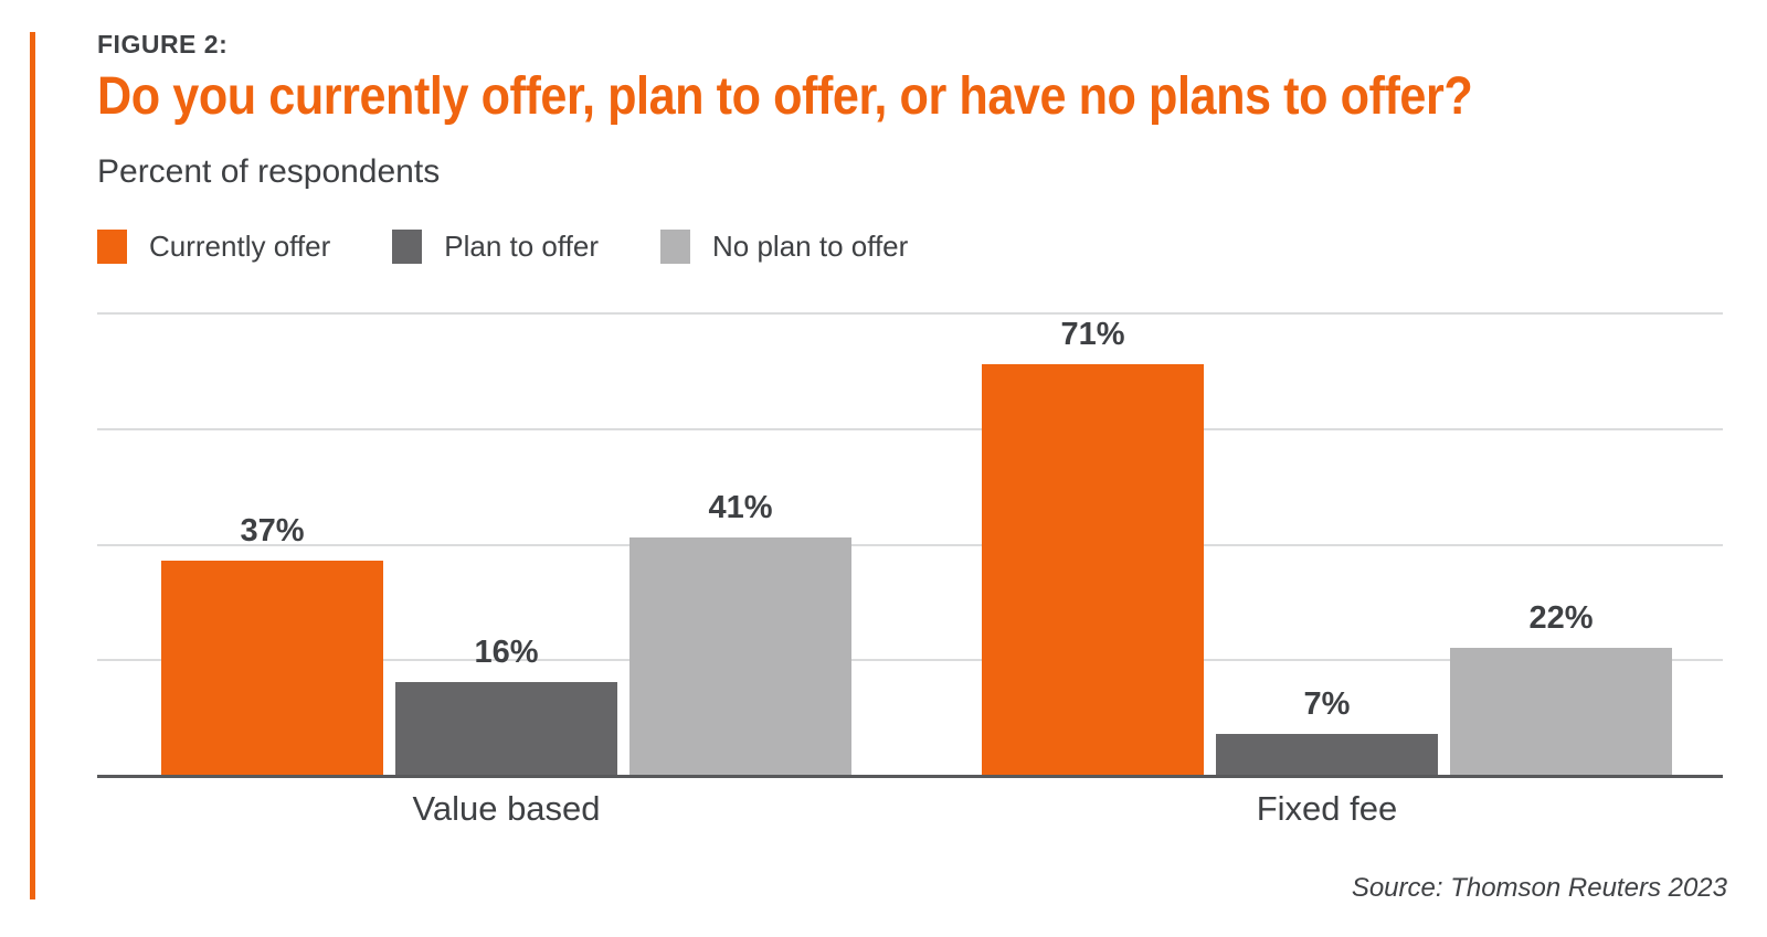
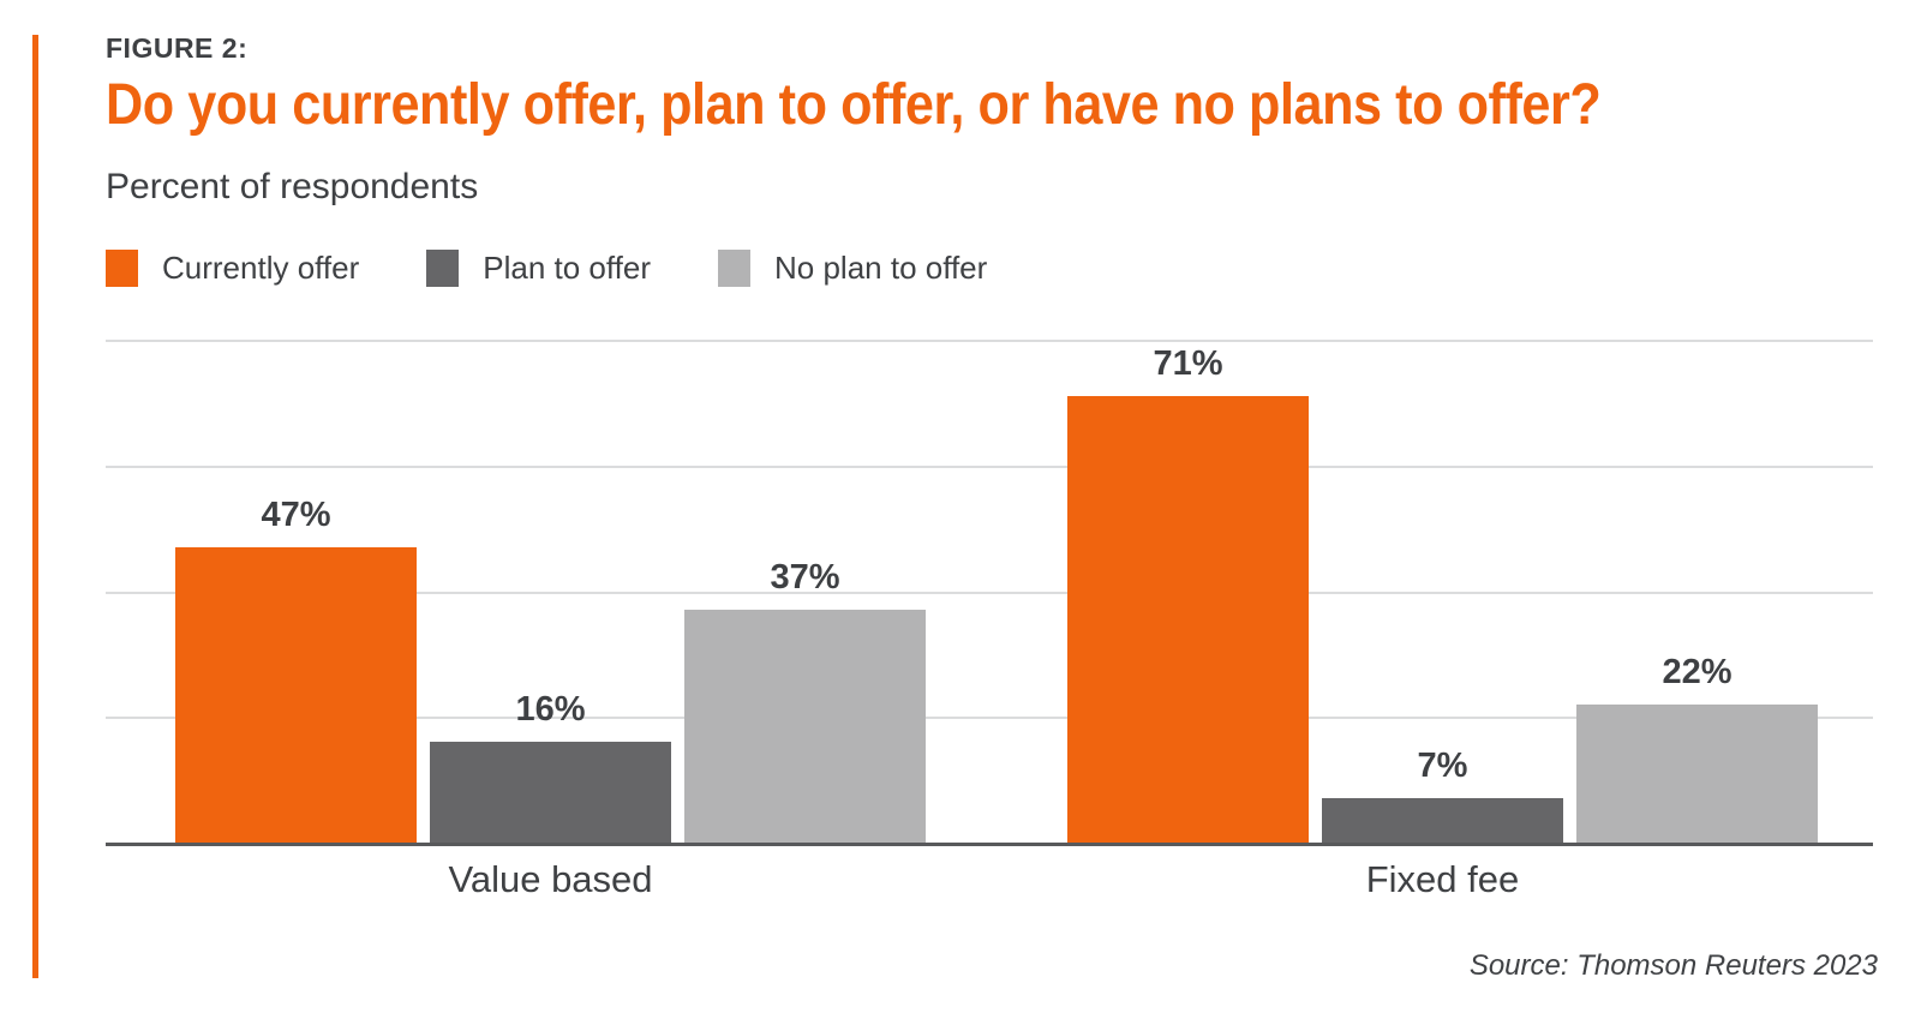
Currently offer/Value based: 37% -> 47%
No plan to offer/Value based: 41% -> 37%
